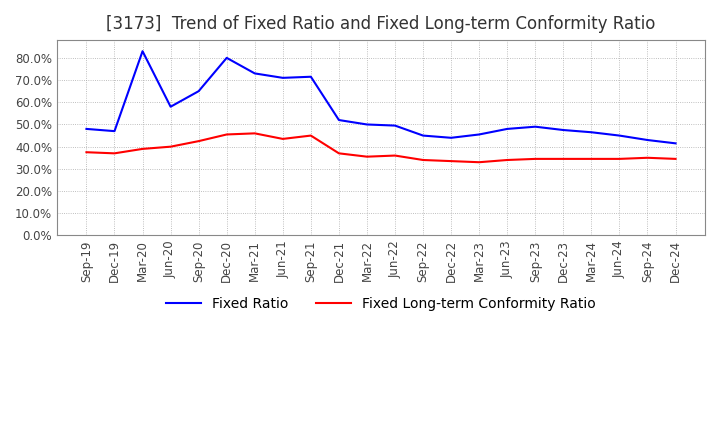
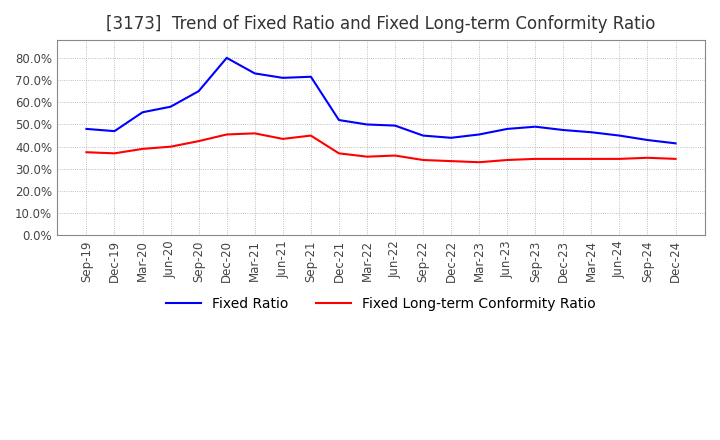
Fixed Ratio/Mar-20: 83.0% -> 55.5%
